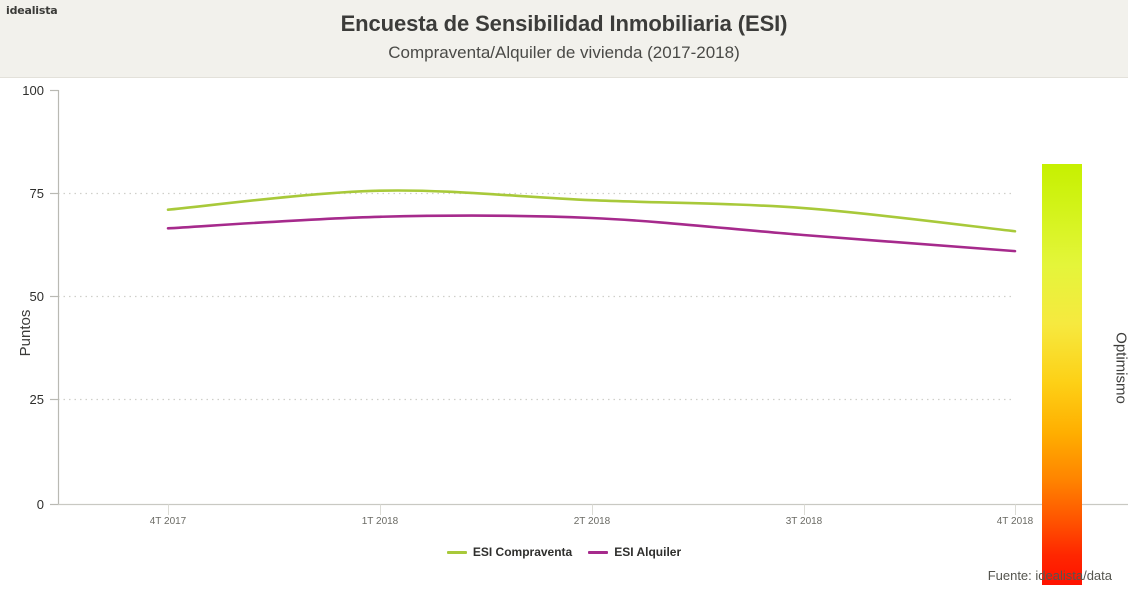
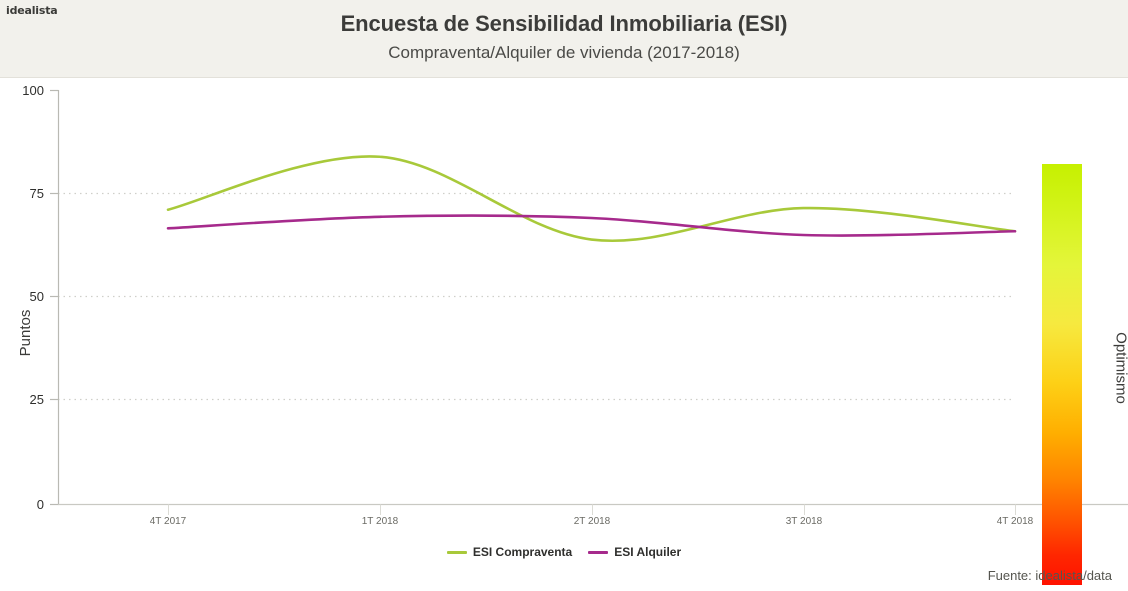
ESI Compraventa/1T 2018: 76 -> 84
ESI Compraventa/2T 2018: 74 -> 64
ESI Alquiler/4T 2018: 61 -> 66
